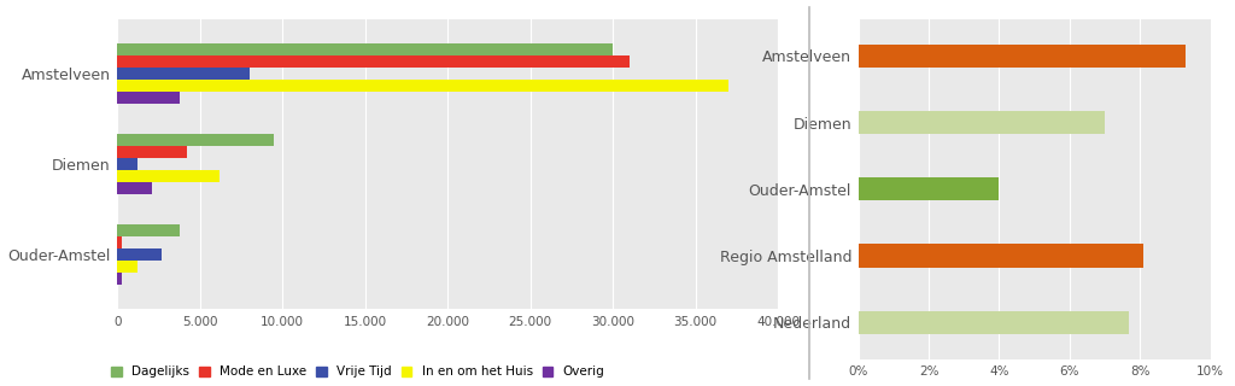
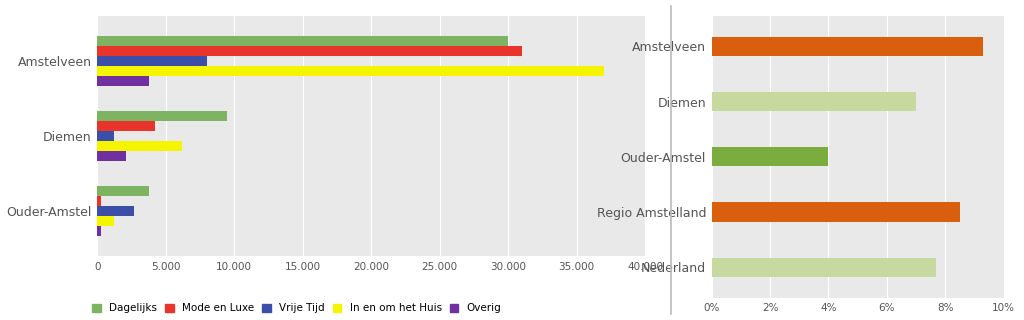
Regio Amstelland: 8.1% -> 8.5%
